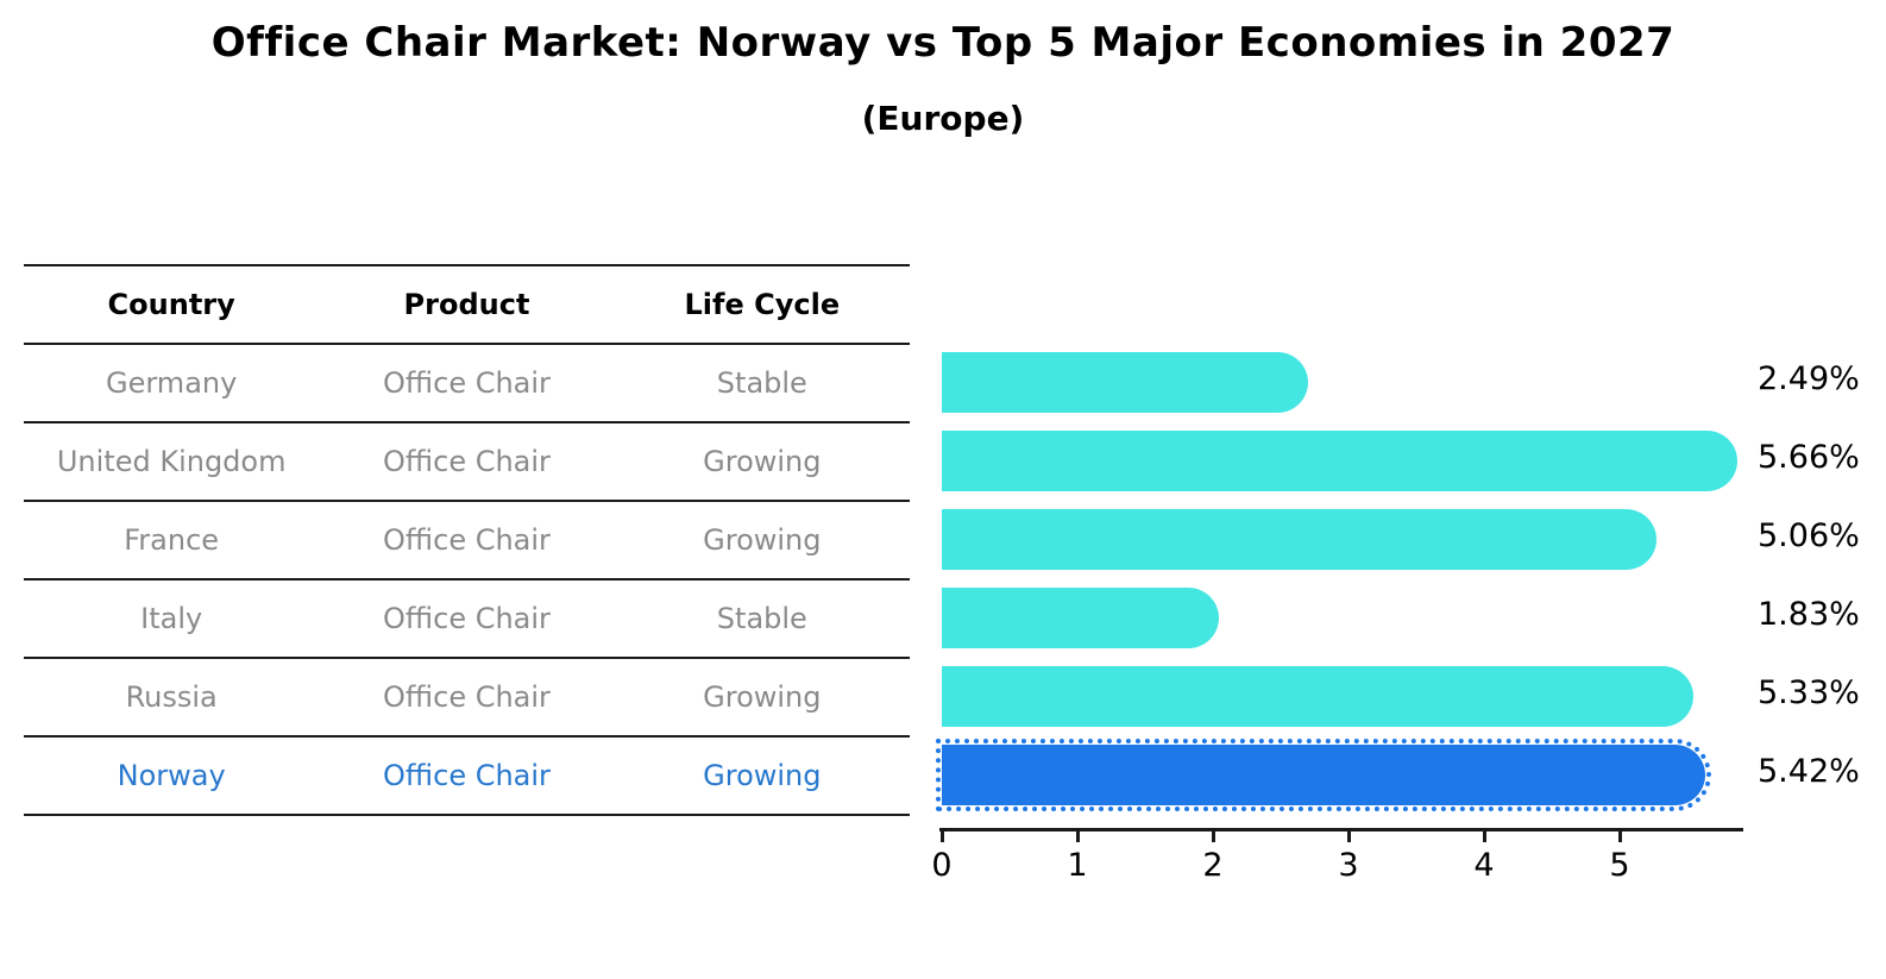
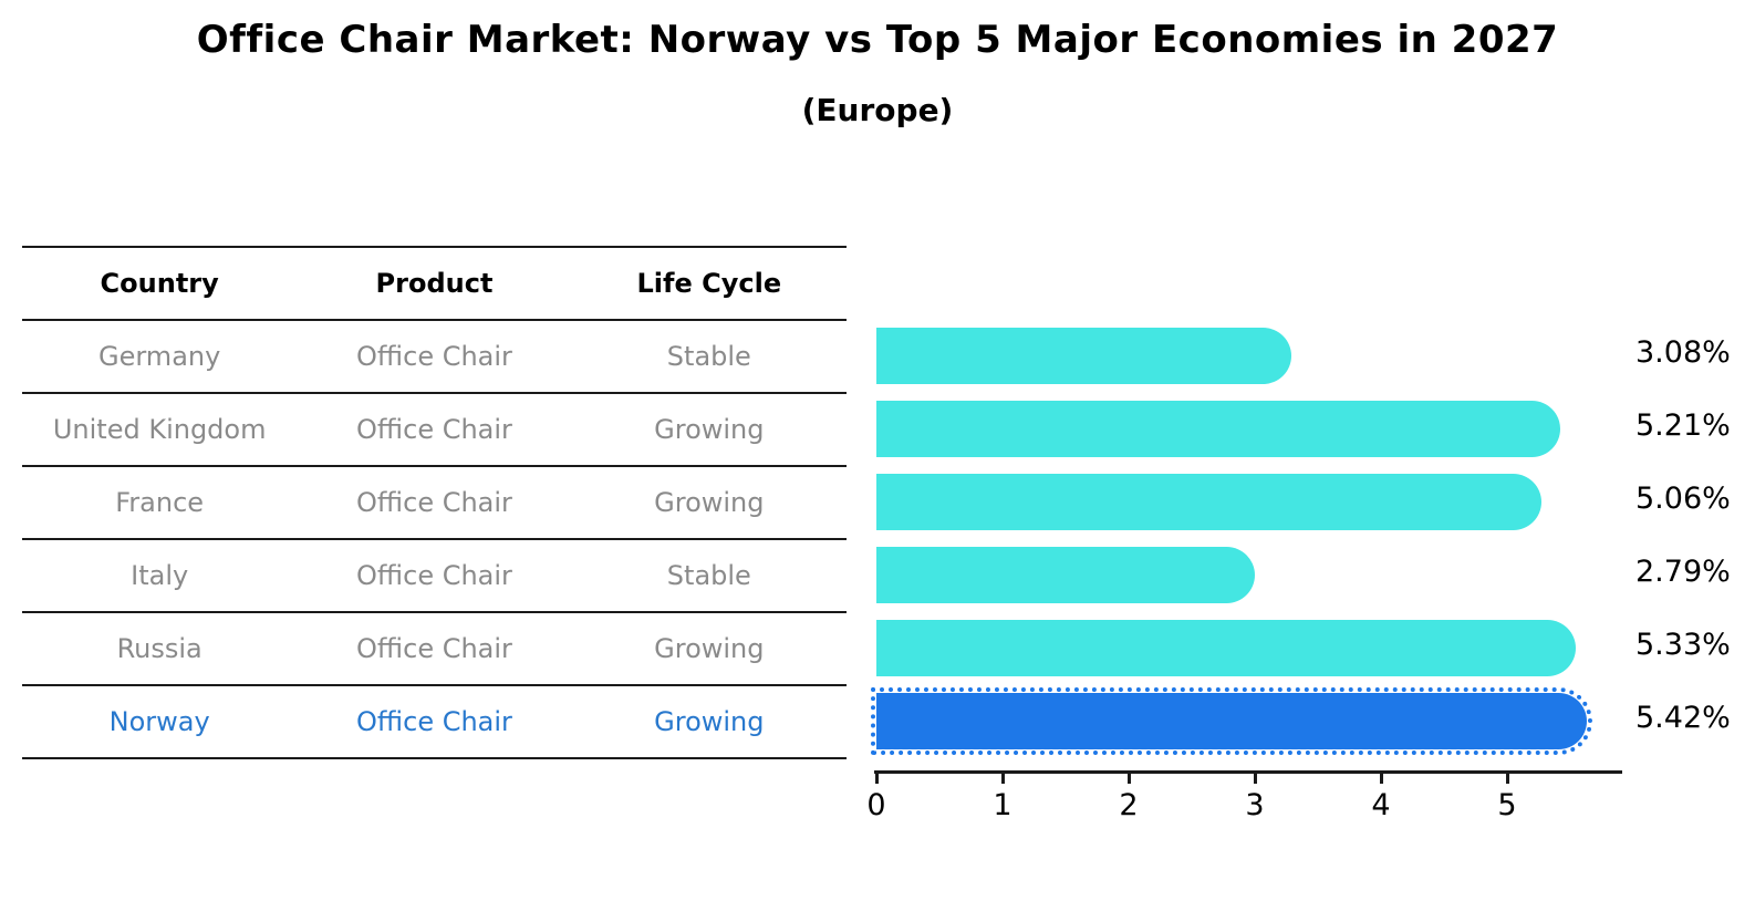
Germany: 2.49% -> 3.08%
United Kingdom: 5.66% -> 5.21%
Italy: 1.83% -> 2.79%
